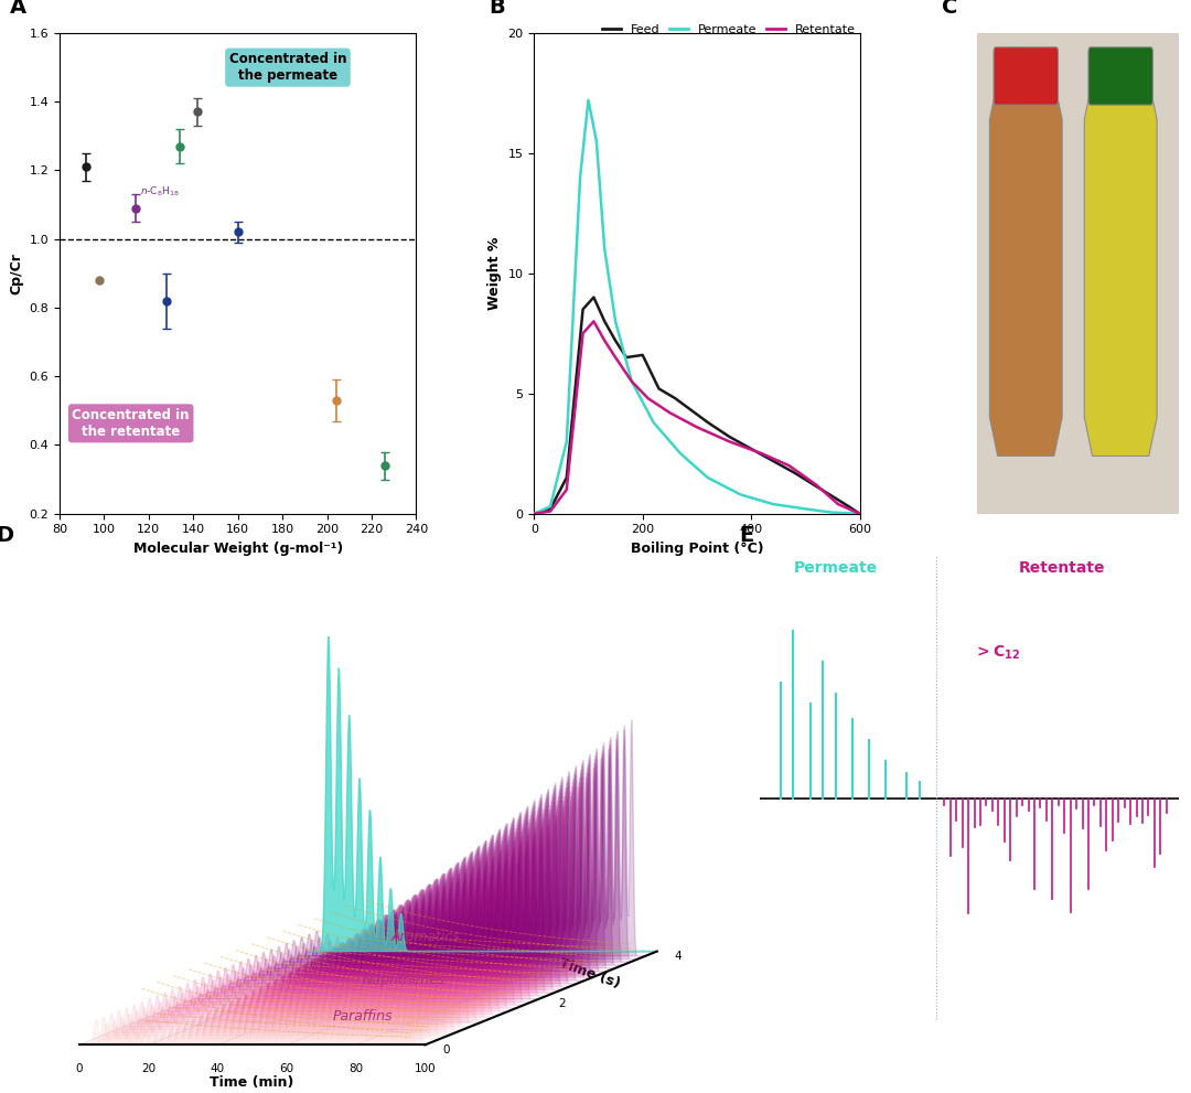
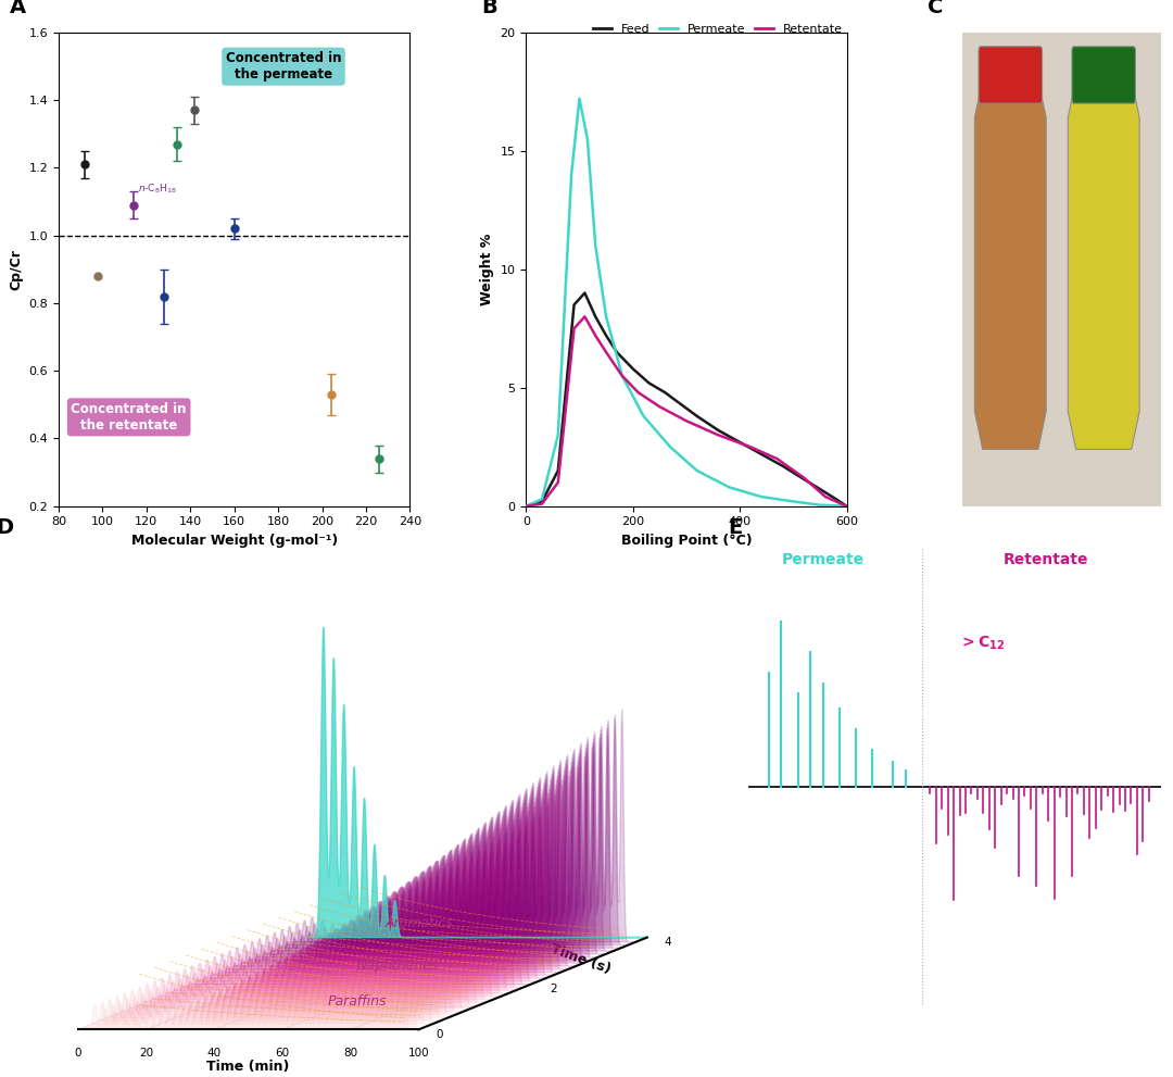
Feed/200: 6.6 -> 5.8
